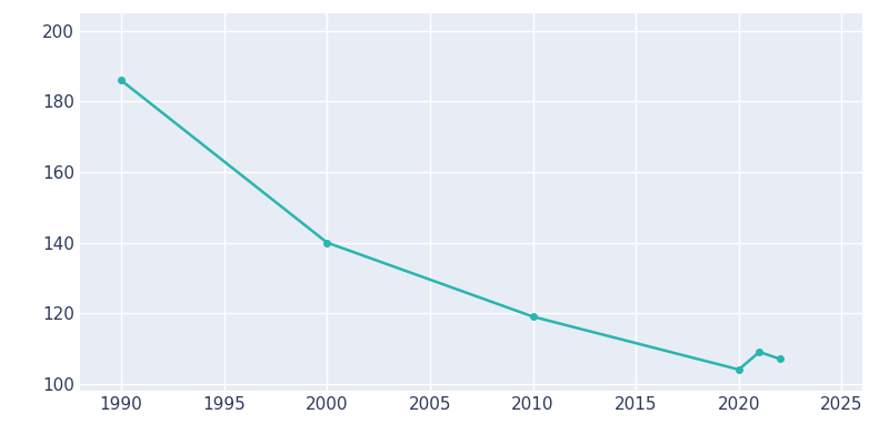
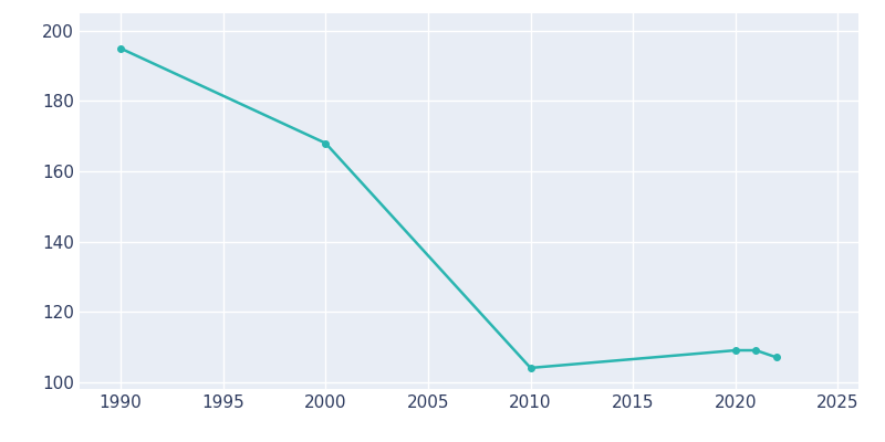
1990: 186 -> 195
2000: 140 -> 168
2010: 119 -> 104
2020: 104 -> 109
